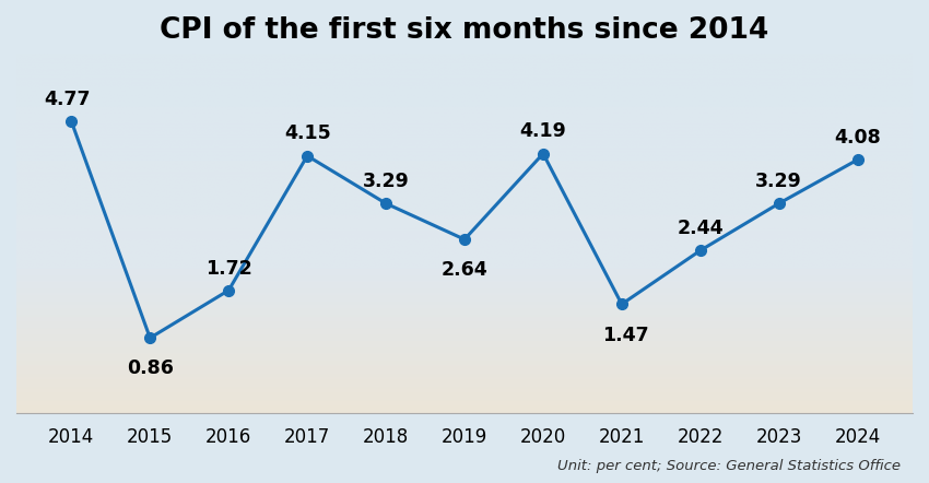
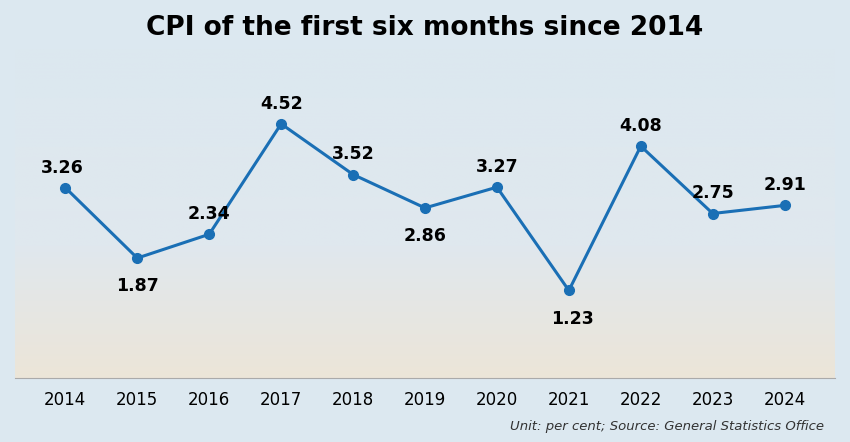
2014: 4.77 -> 3.26
2015: 0.86 -> 1.87
2016: 1.72 -> 2.34
2017: 4.15 -> 4.52
2018: 3.29 -> 3.52
2019: 2.64 -> 2.86
2020: 4.19 -> 3.27
2021: 1.47 -> 1.23
2022: 2.44 -> 4.08
2023: 3.29 -> 2.75
2024: 4.08 -> 2.91
